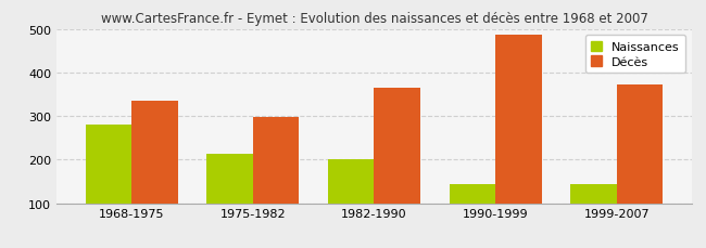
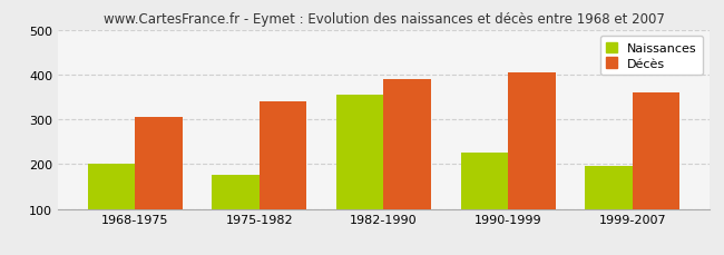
Naissances/1968-1975: 280 -> 200
Décès/1968-1975: 334 -> 305
Naissances/1975-1982: 214 -> 175
Décès/1975-1982: 298 -> 340
Naissances/1982-1990: 200 -> 355
Décès/1982-1990: 365 -> 390
Naissances/1990-1999: 144 -> 225
Décès/1990-1999: 487 -> 405
Naissances/1999-2007: 144 -> 195
Décès/1999-2007: 373 -> 360
